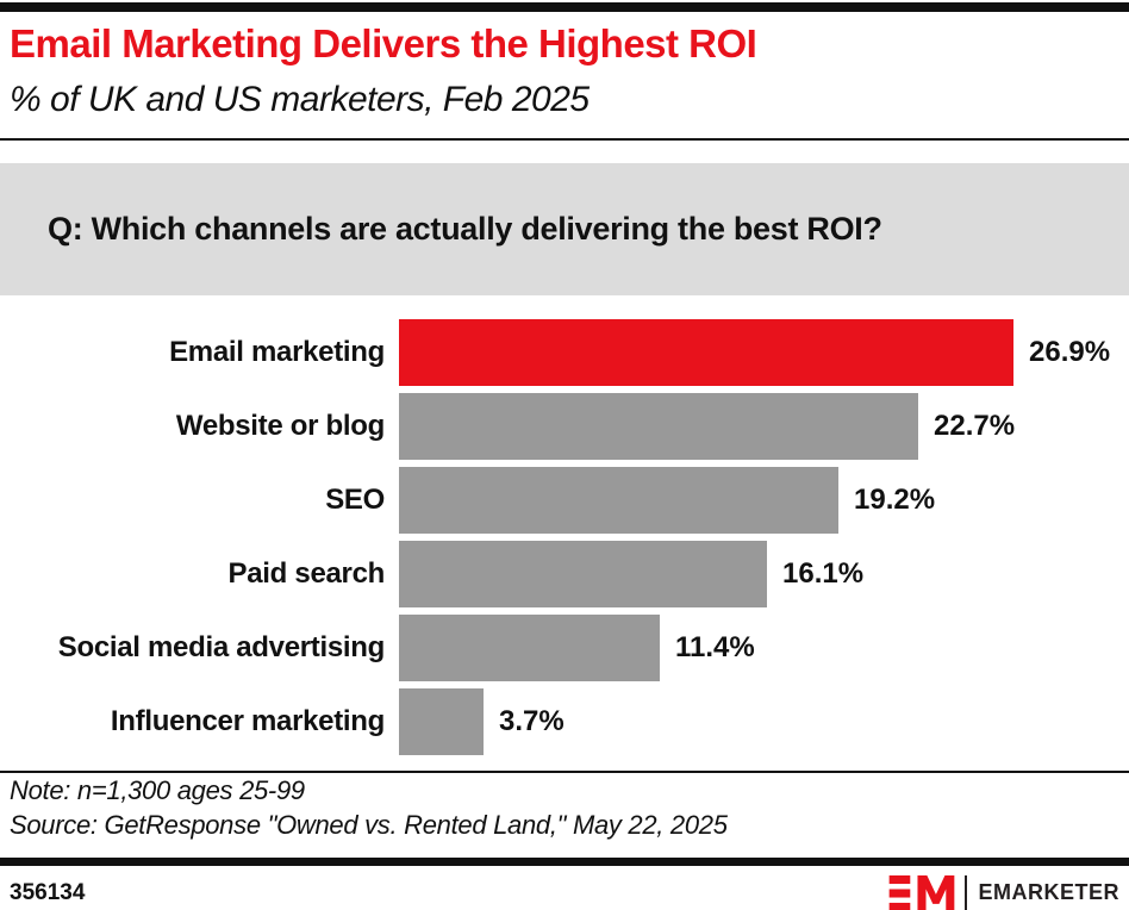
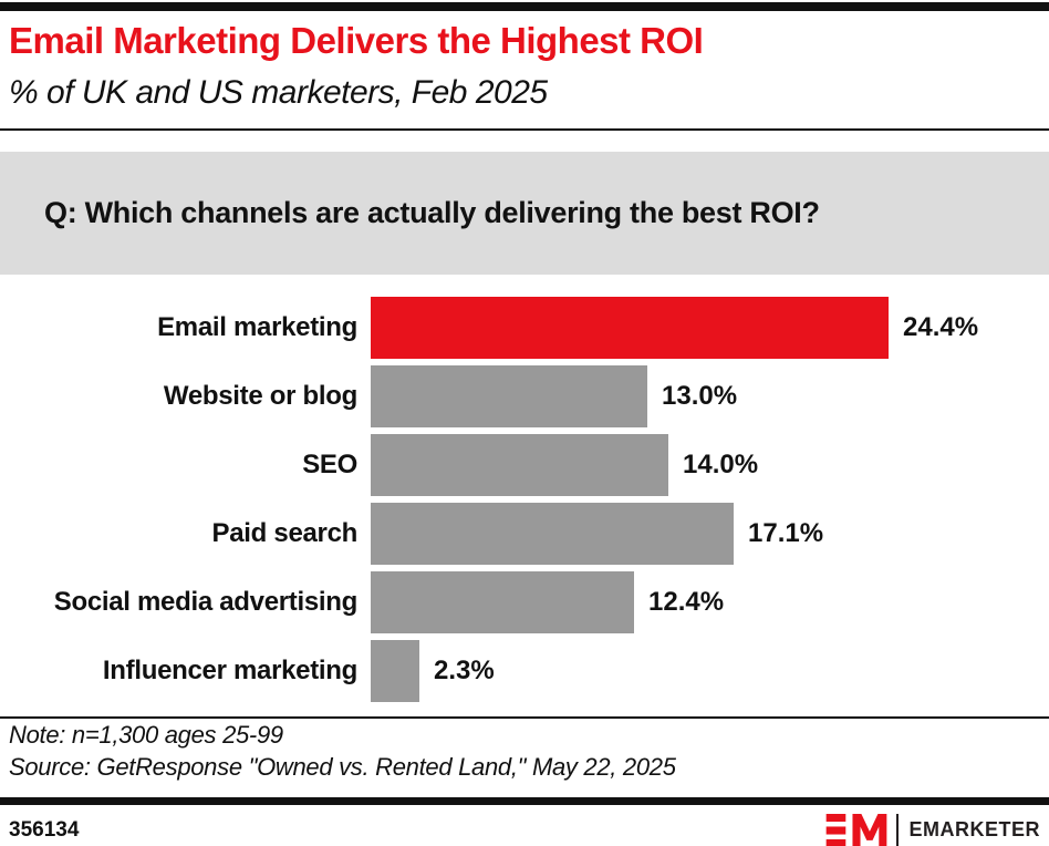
Email marketing: 26.9% -> 24.4%
Website or blog: 22.7% -> 13.0%
SEO: 19.2% -> 14.0%
Paid search: 16.1% -> 17.1%
Social media advertising: 11.4% -> 12.4%
Influencer marketing: 3.7% -> 2.3%
